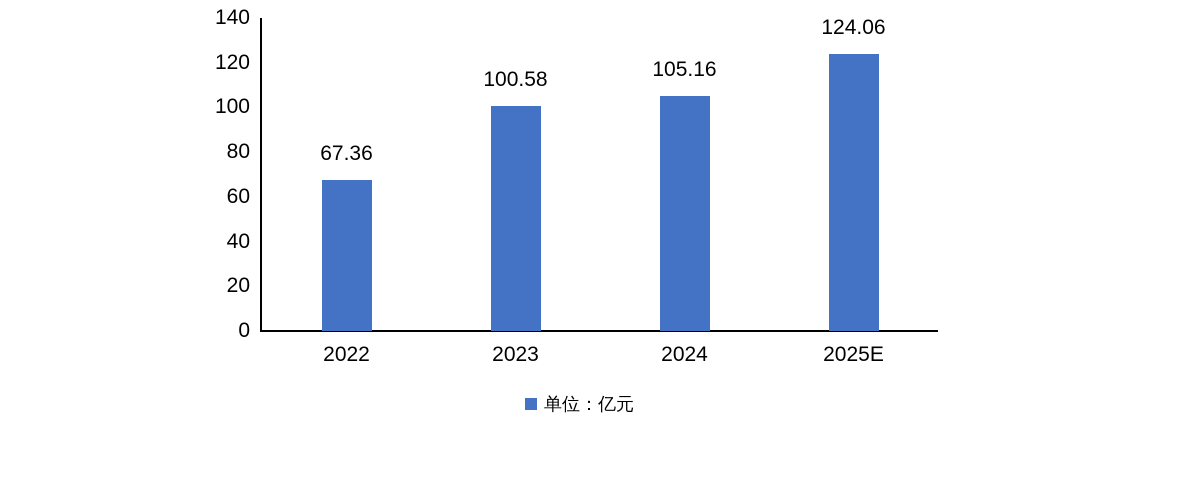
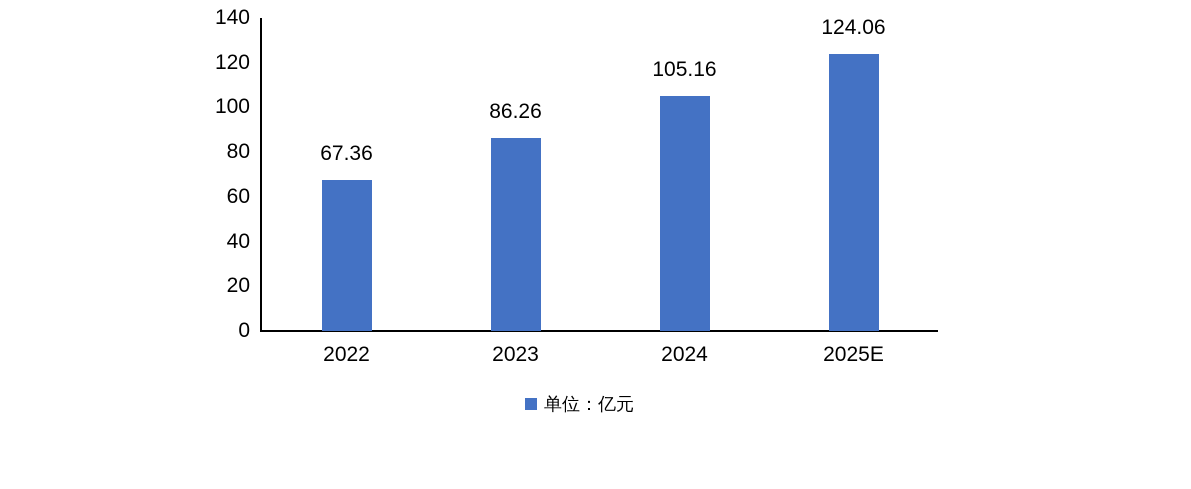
2023: 100.58 -> 86.26
